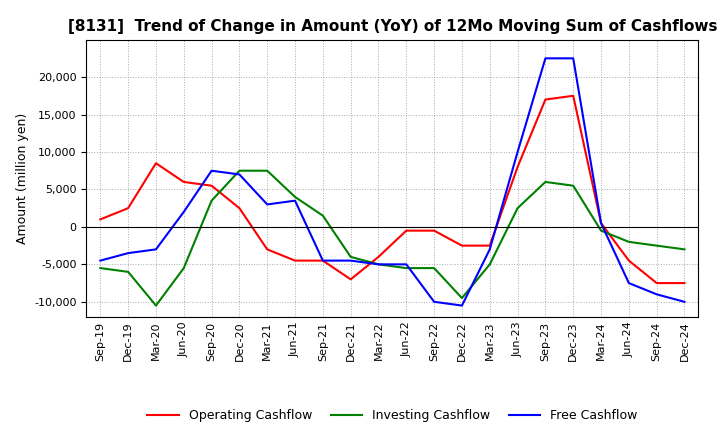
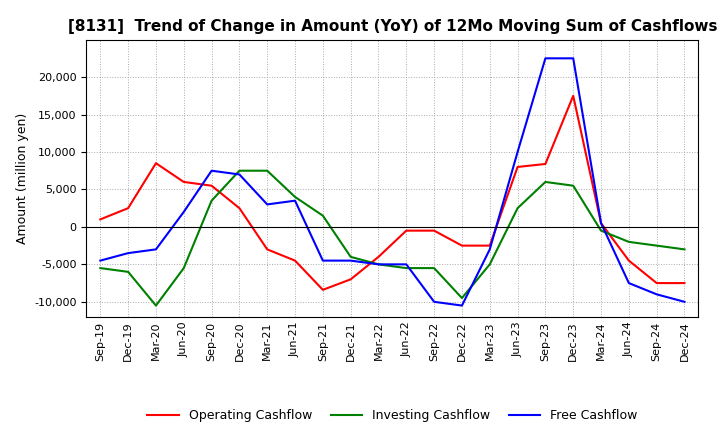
Operating Cashflow/Sep-21: -4,500 -> -8,400
Operating Cashflow/Sep-23: 17,000 -> 8,400
